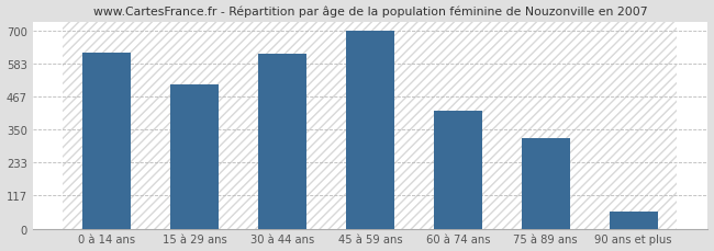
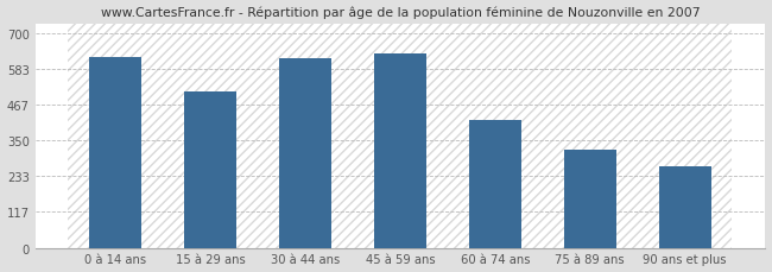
45 à 59 ans: 700 -> 635
90 ans et plus: 60 -> 265
